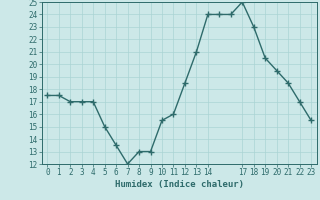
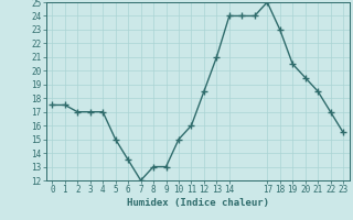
10: 15.5 -> 15.0
